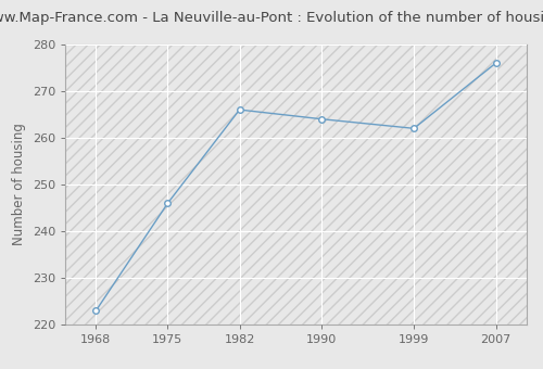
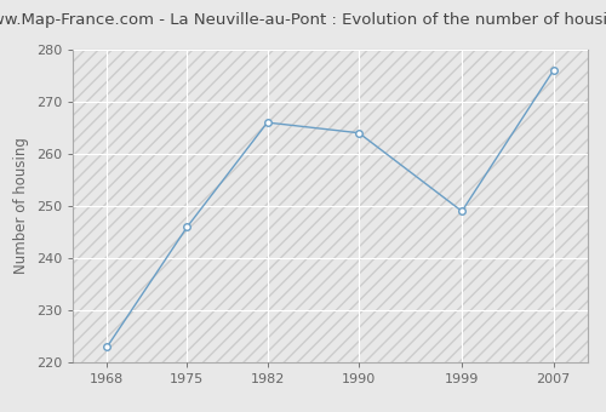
1999: 262 -> 249
